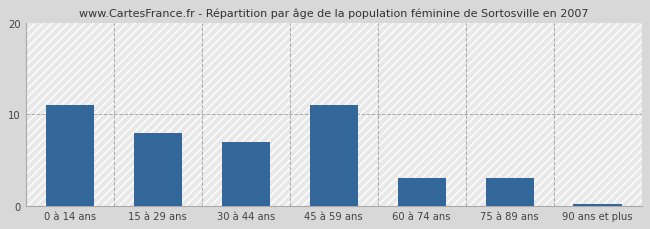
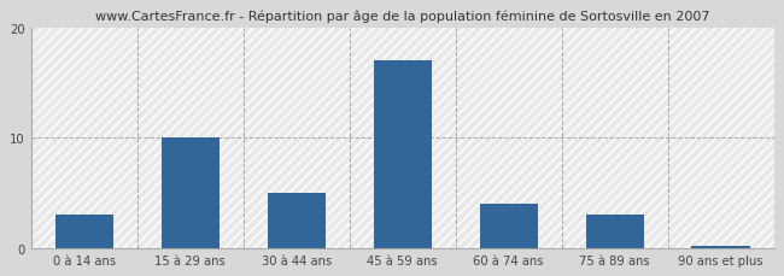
0 à 14 ans: 11.0 -> 3.0
15 à 29 ans: 8.0 -> 10.0
30 à 44 ans: 7.0 -> 5.0
45 à 59 ans: 11.0 -> 17.0
60 à 74 ans: 3.0 -> 4.0
